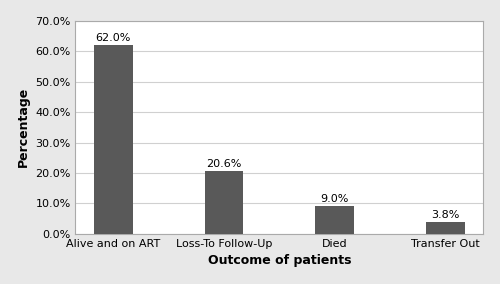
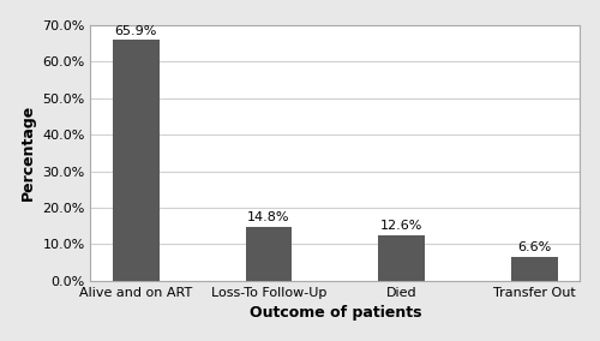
Alive and on ART: 62.0% -> 65.9%
Loss-To Follow-Up: 20.6% -> 14.8%
Died: 9.0% -> 12.6%
Transfer Out: 3.8% -> 6.6%
